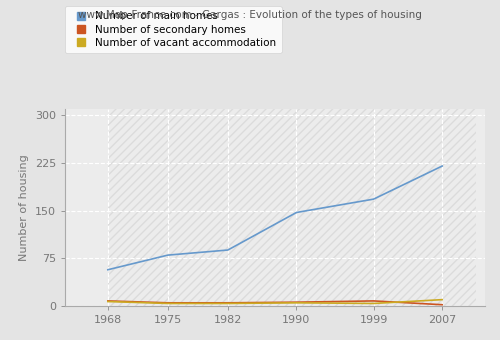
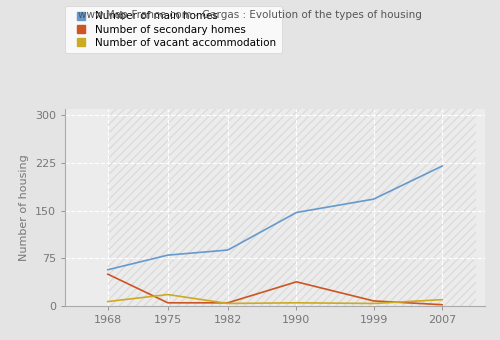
Number of secondary homes/1968: 8 -> 50
Number of vacant accommodation/1975: 4 -> 18
Number of secondary homes/1990: 6 -> 38
